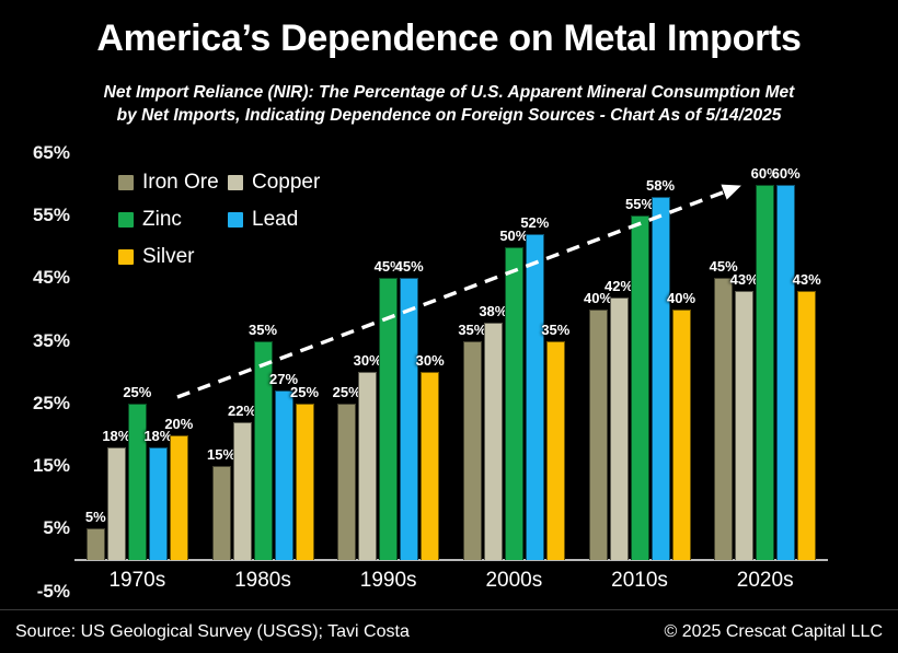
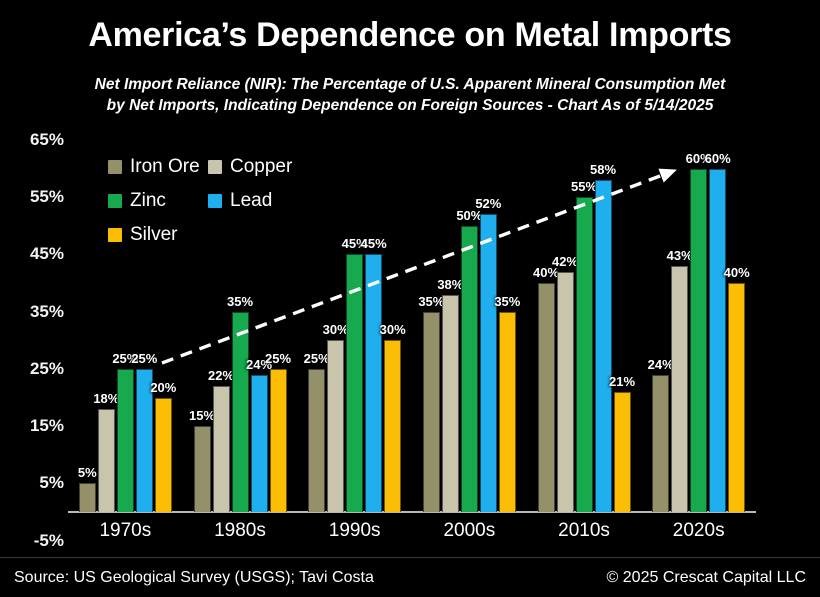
Lead/1970s: 18% -> 25%
Lead/1980s: 27% -> 24%
Silver/2010s: 40% -> 21%
Iron Ore/2020s: 45% -> 24%
Silver/2020s: 43% -> 40%
